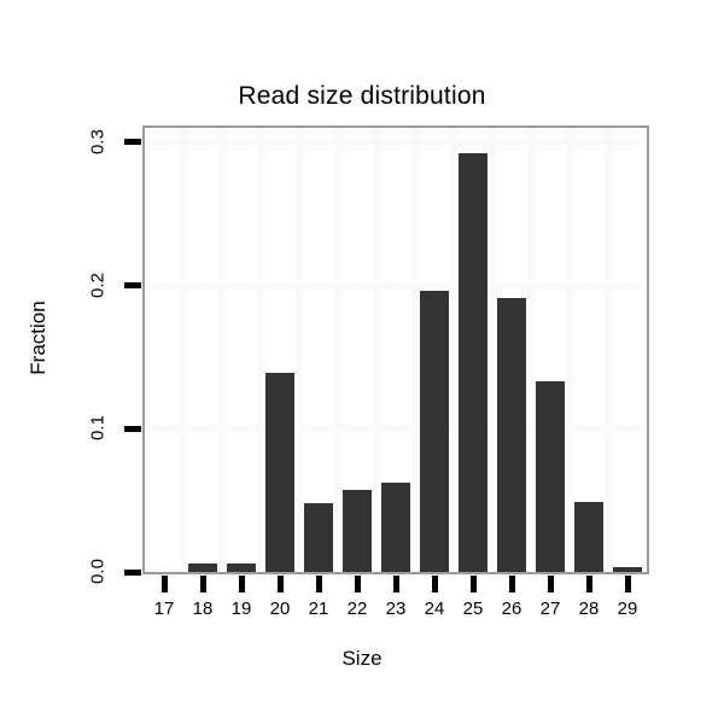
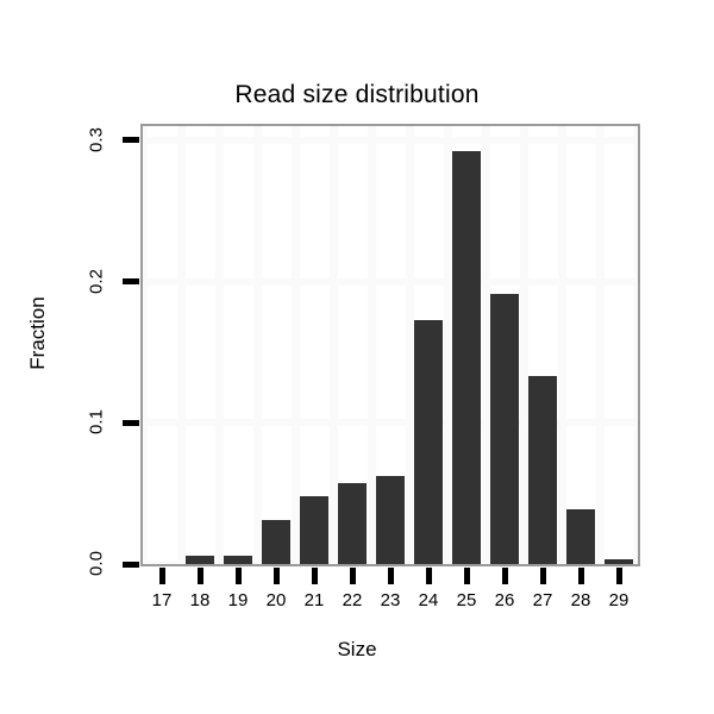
20: 0.139 -> 0.031
24: 0.196 -> 0.173
28: 0.049 -> 0.039
